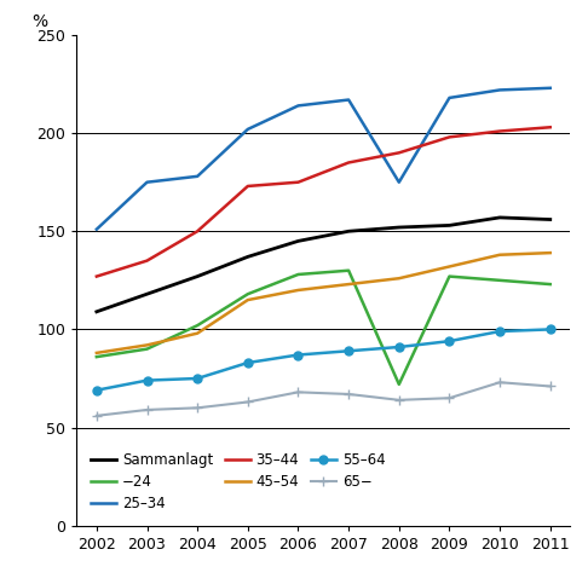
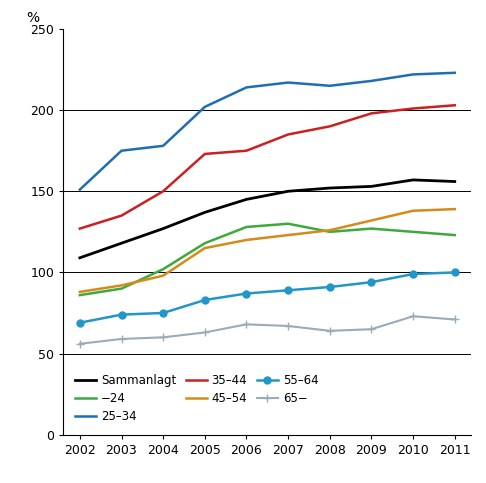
−24/2008: 72 -> 125
25–34/2008: 175 -> 215
